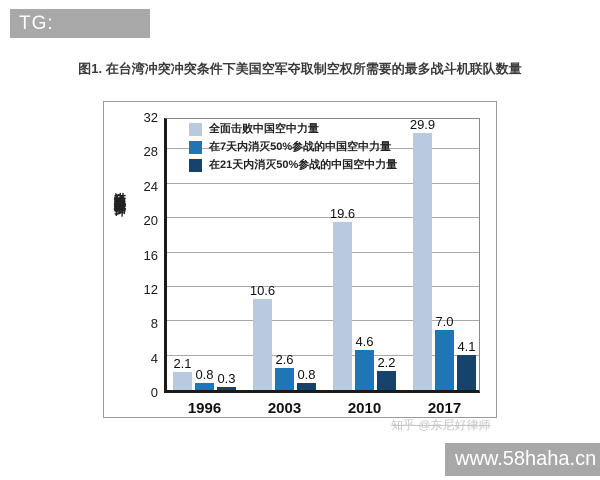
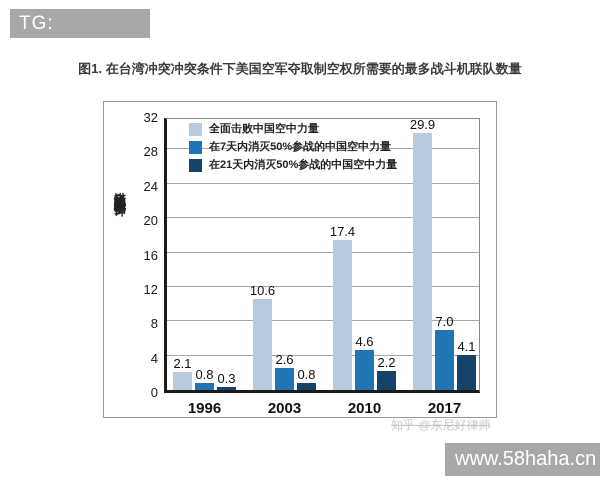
全面击败中国空中力量/2010: 19.6 -> 17.4
